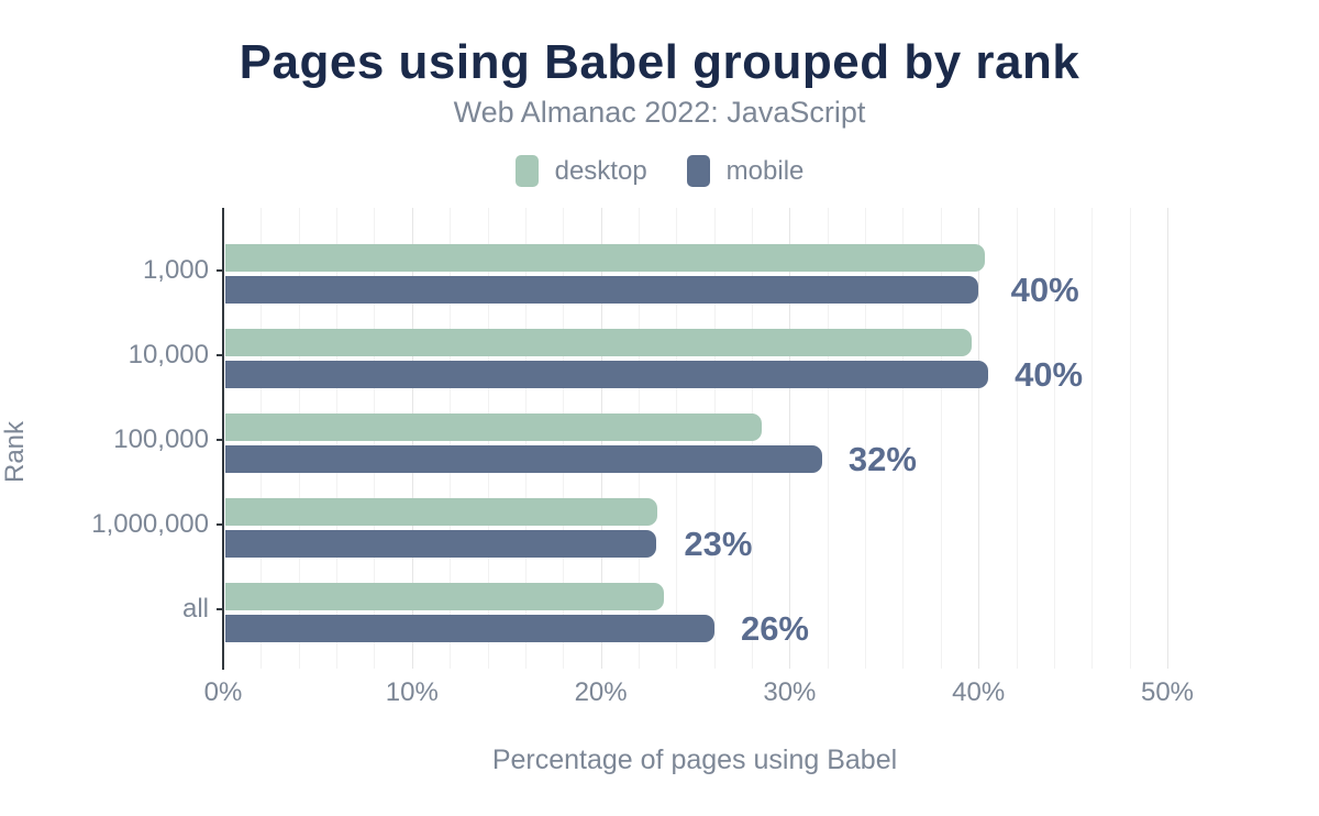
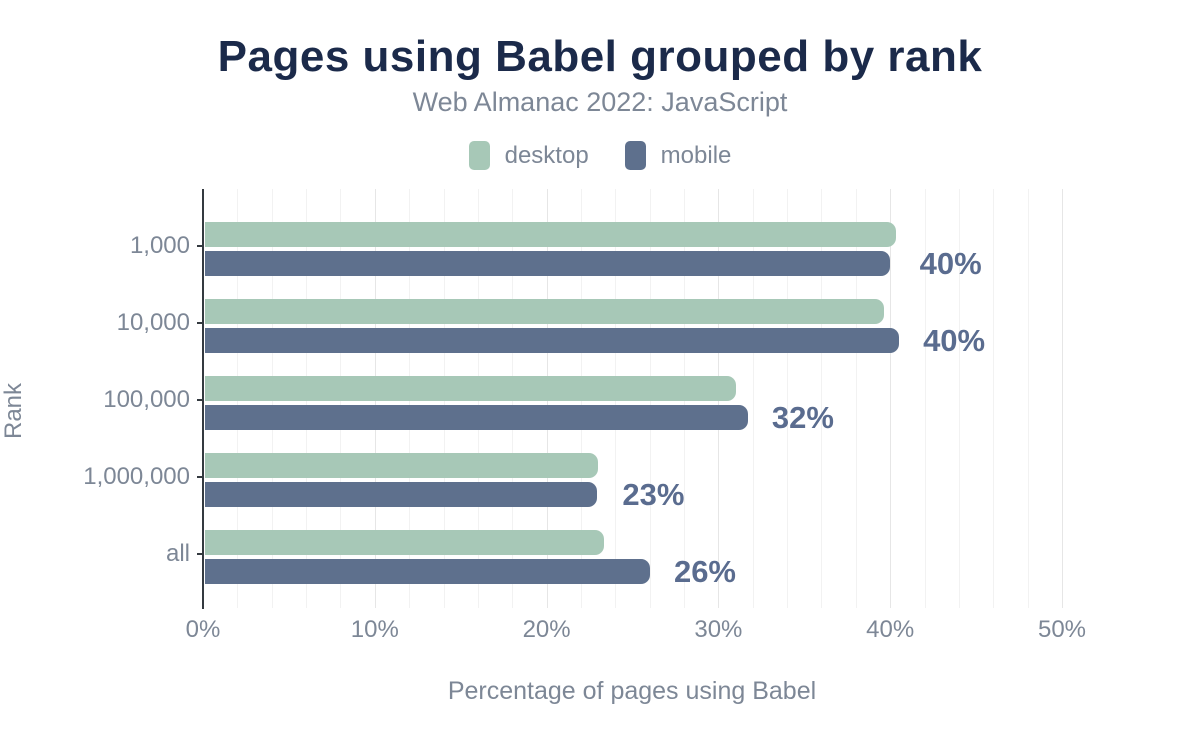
desktop/100,000: 28.4% -> 30.9%
